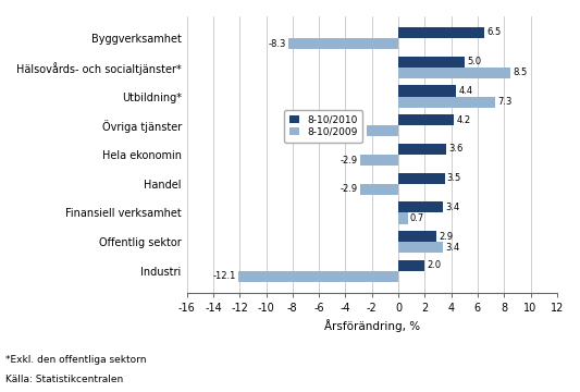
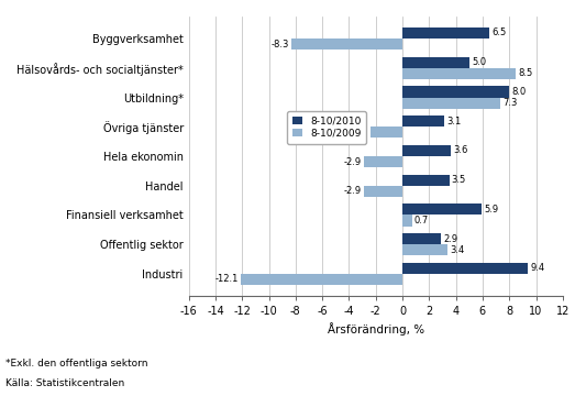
8-10/2010/Utbildning*: 4.4 -> 8.0
8-10/2010/Övriga tjänster: 4.2 -> 3.1
8-10/2010/Finansiell verksamhet: 3.4 -> 5.9
8-10/2010/Industri: 2.0 -> 9.4
